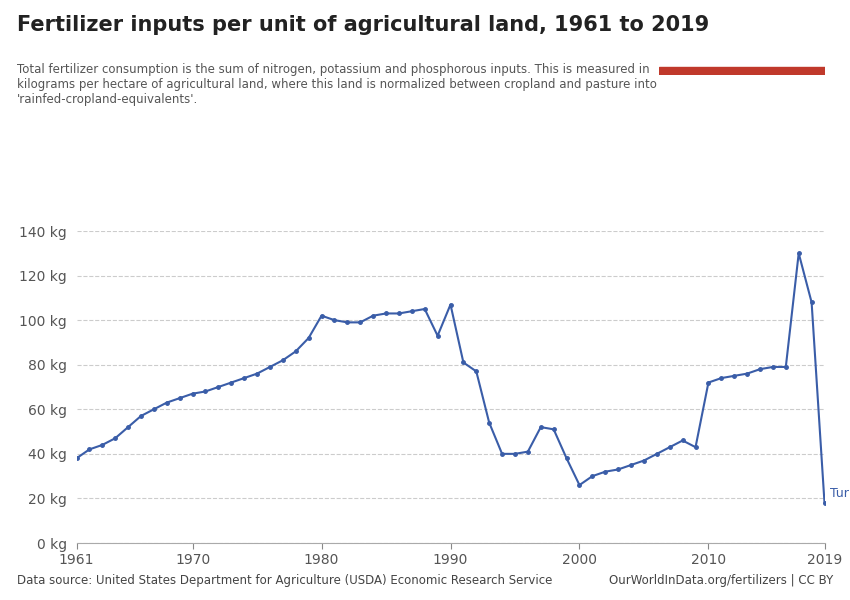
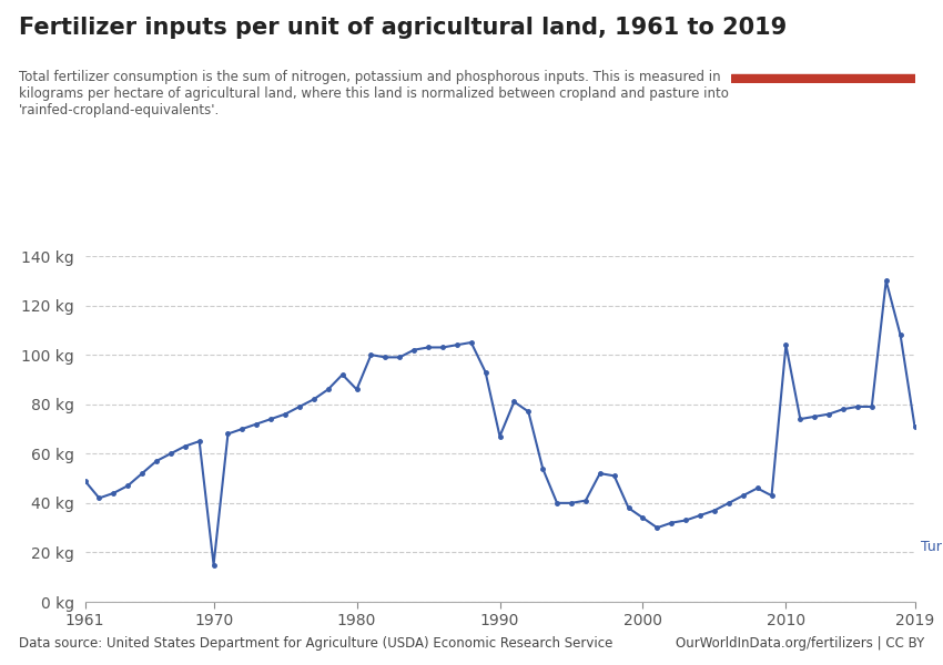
1961: 38 kg -> 49 kg
1970: 67 kg -> 15 kg
1980: 102 kg -> 86 kg
1990: 107 kg -> 67 kg
2000: 26 kg -> 34 kg
2010: 72 kg -> 104 kg
2019: 18 kg -> 71 kg
